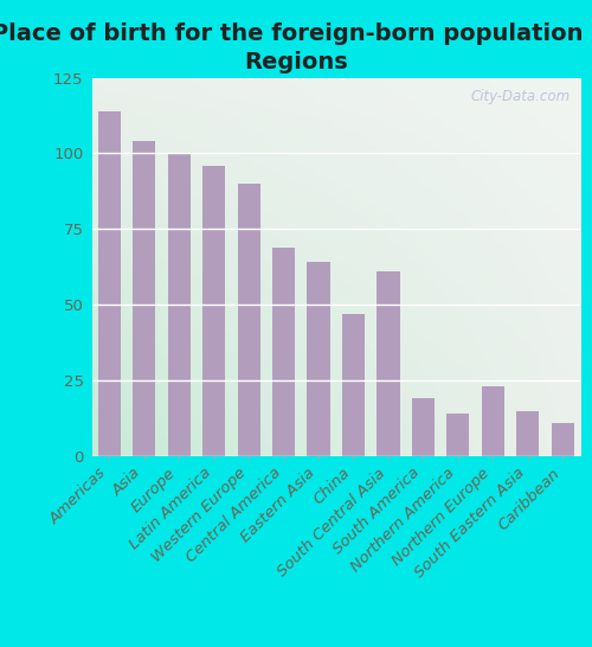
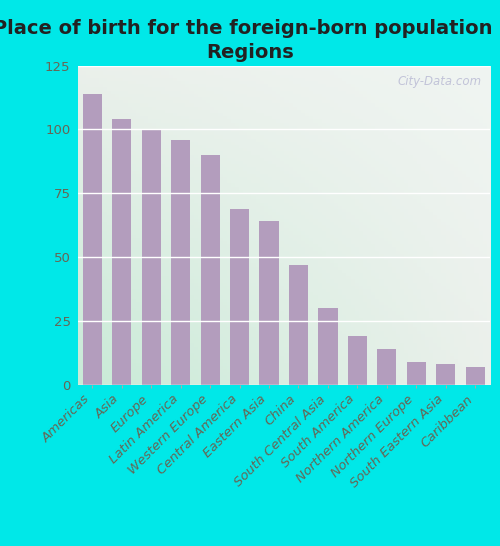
South Central Asia: 61 -> 30
Northern Europe: 23 -> 9
South Eastern Asia: 15 -> 8
Caribbean: 11 -> 7
